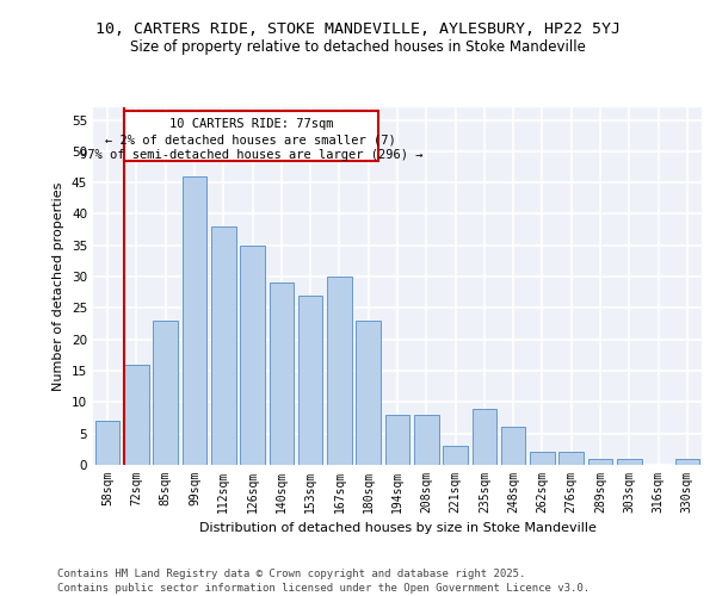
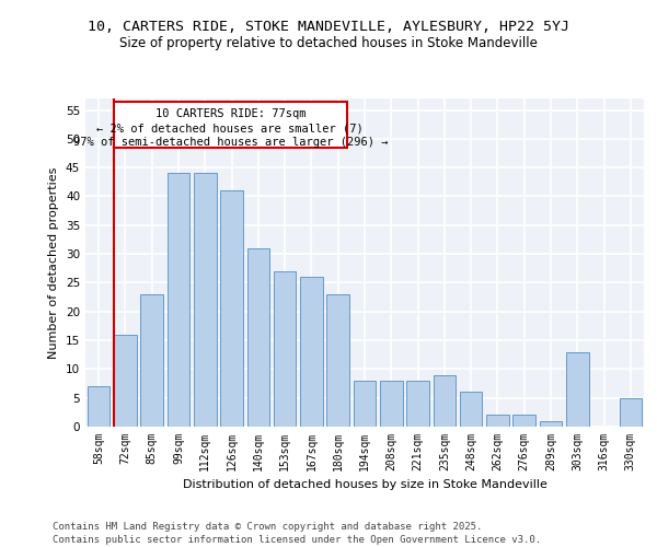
99sqm: 46 -> 44
112sqm: 38 -> 44
126sqm: 35 -> 41
140sqm: 29 -> 31
167sqm: 30 -> 26
221sqm: 3 -> 8
303sqm: 1 -> 13
330sqm: 1 -> 5
